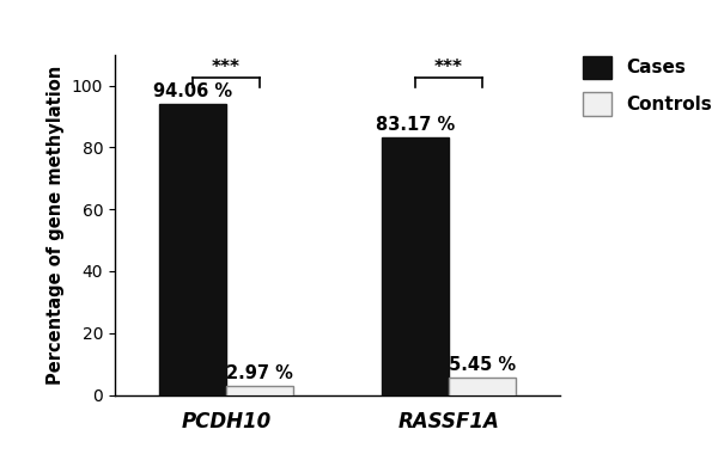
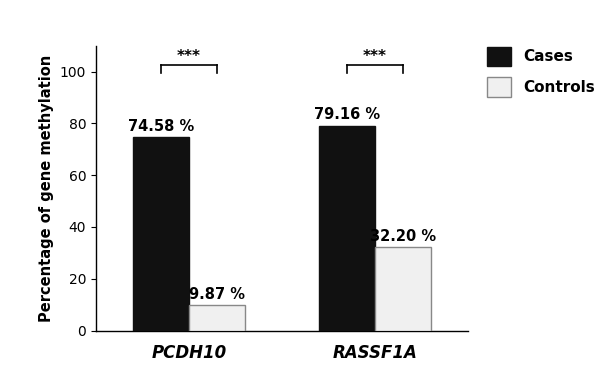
Cases/PCDH10: 94.06 -> 74.58
Controls/PCDH10: 2.97 -> 9.87
Cases/RASSF1A: 83.17 -> 79.16
Controls/RASSF1A: 5.45 -> 32.20
